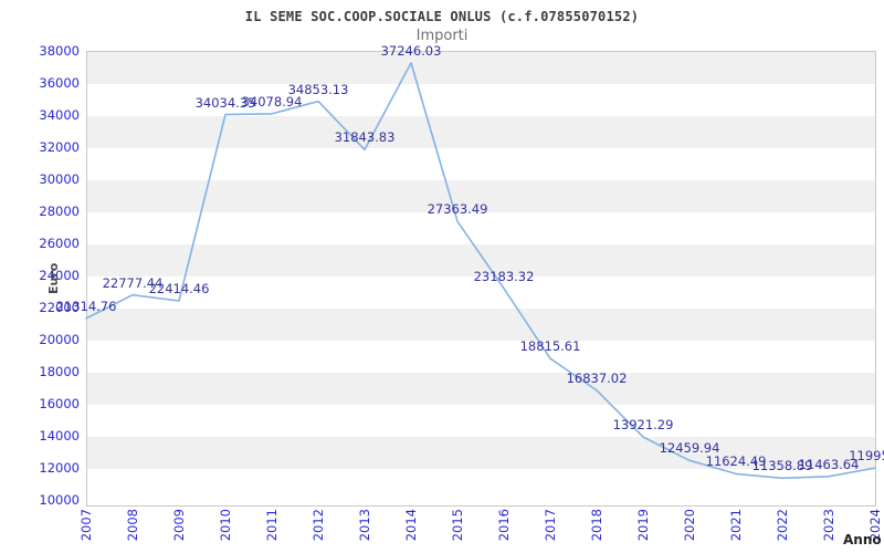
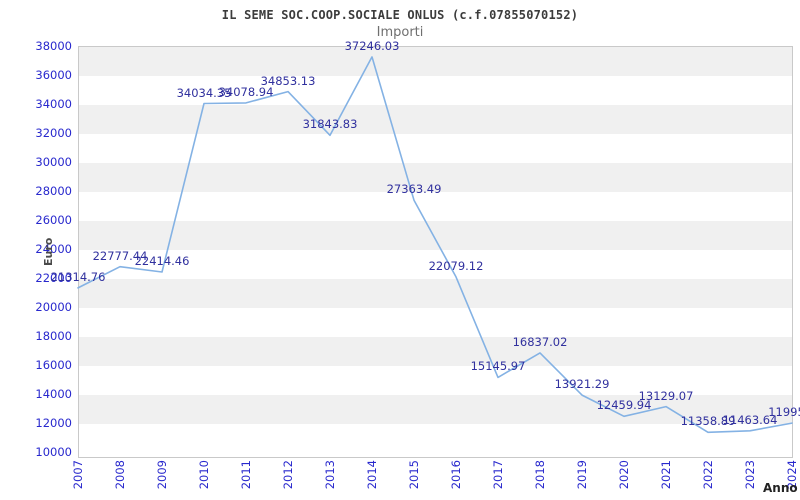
2016: 23183.32 -> 22079.12
2017: 18815.61 -> 15145.97
2021: 11624.49 -> 13129.07
